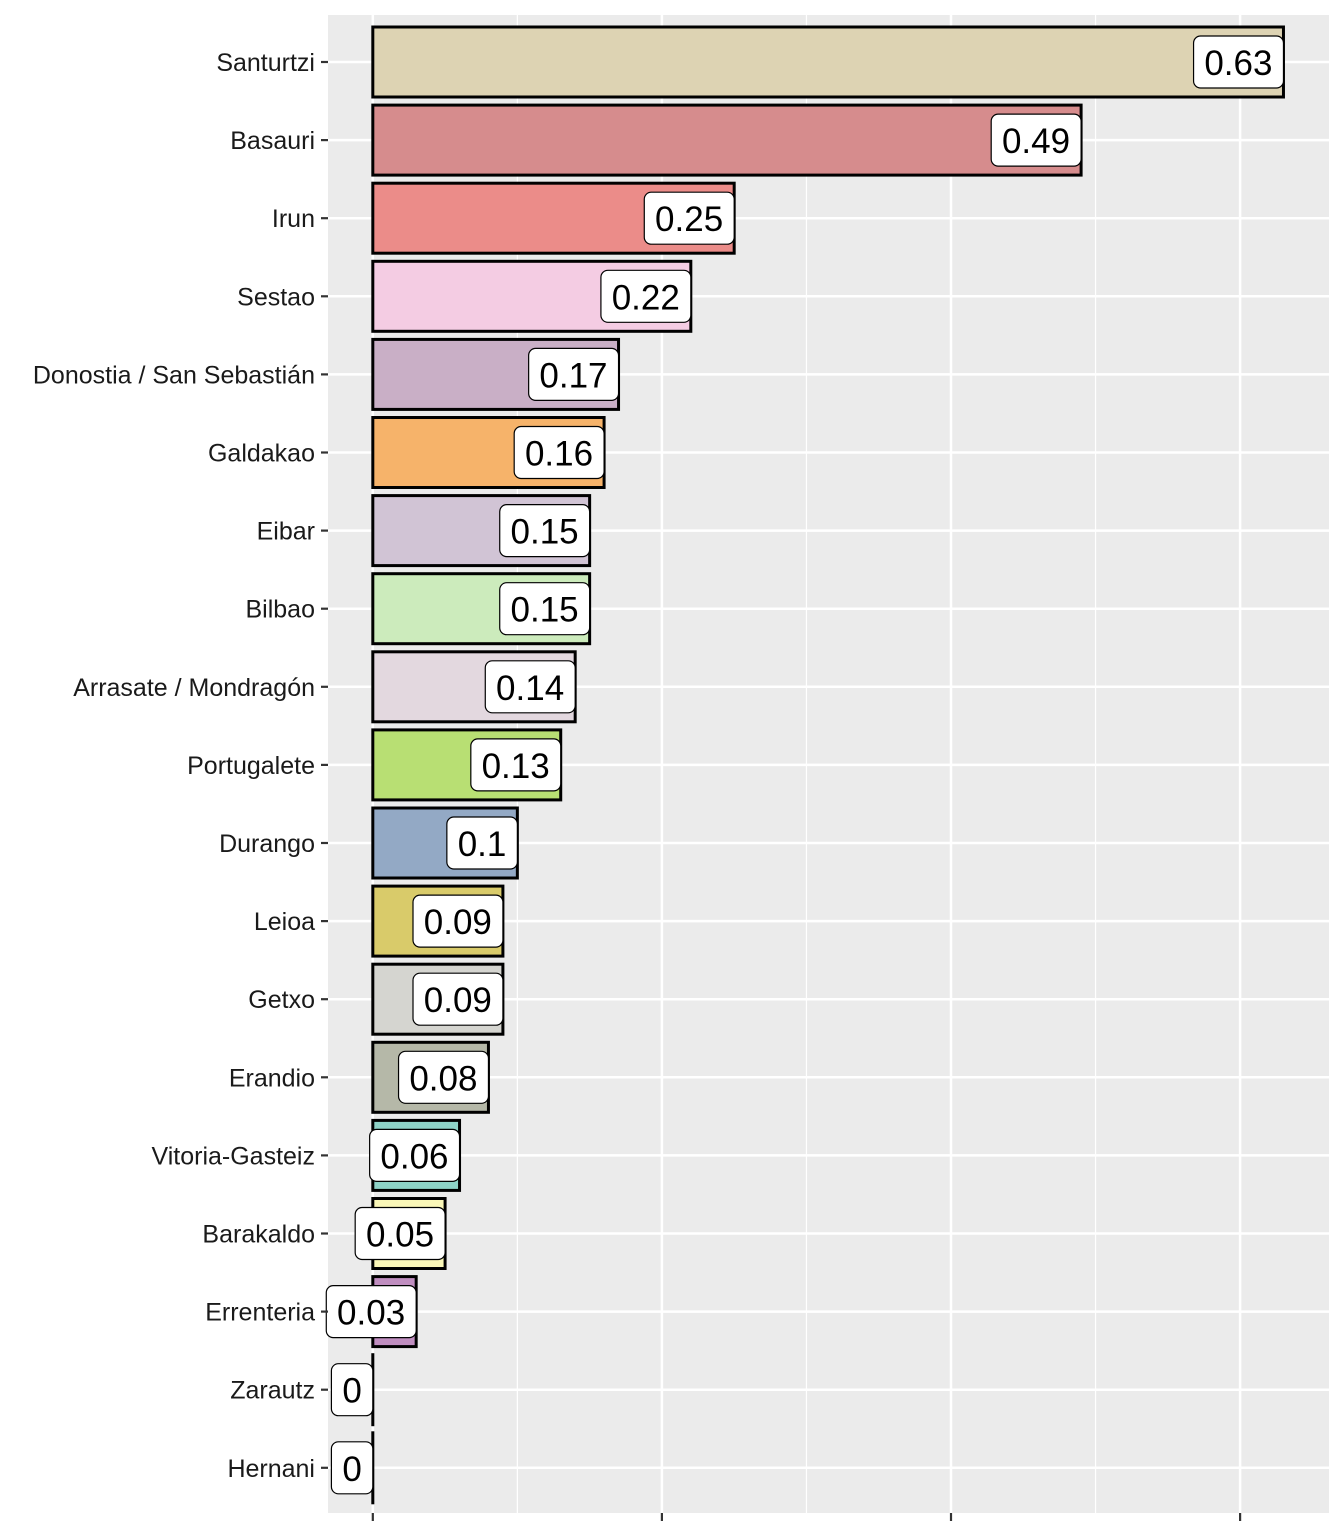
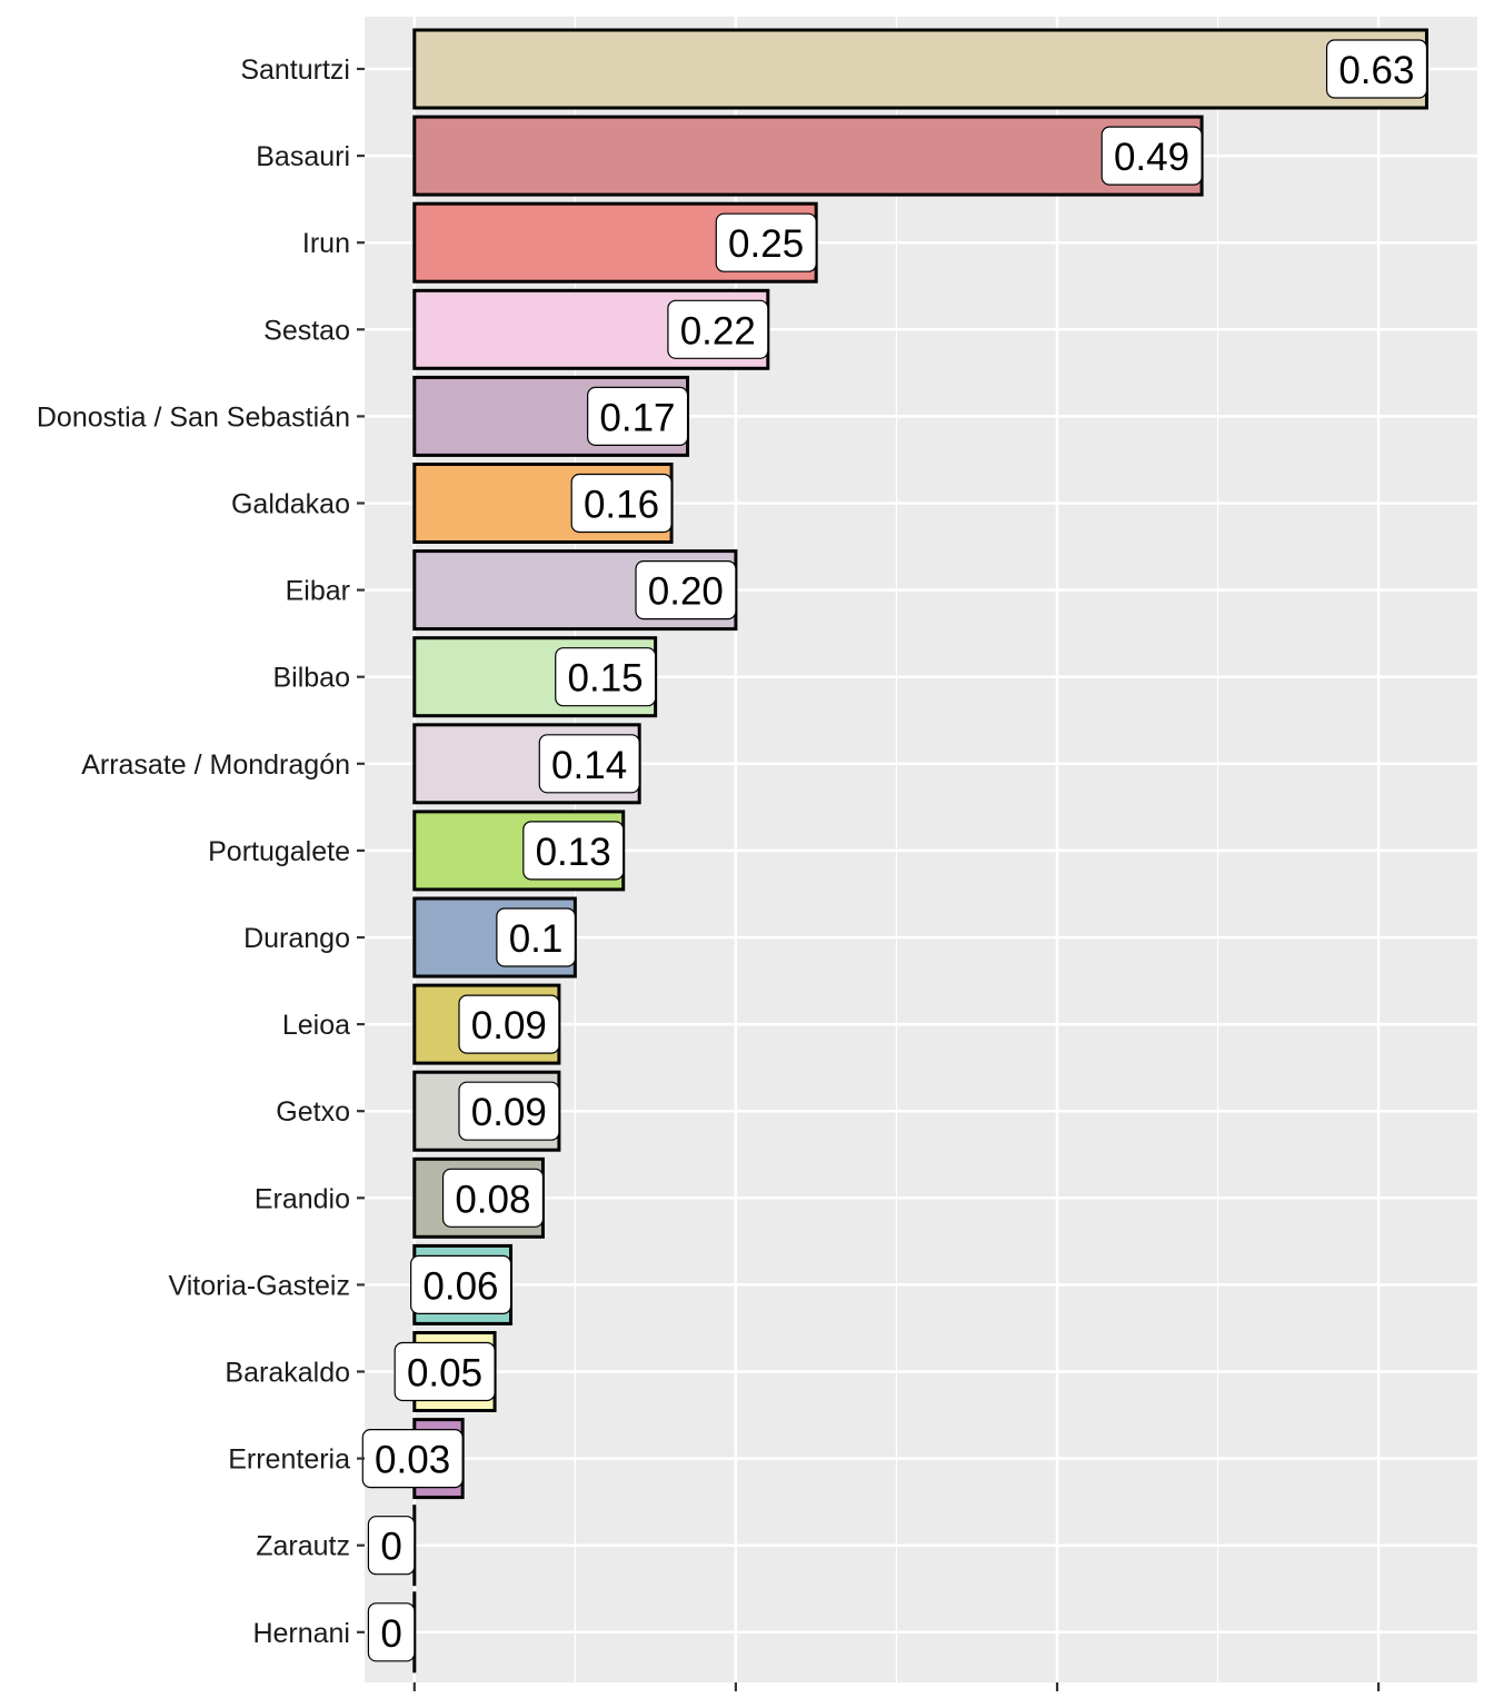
Eibar: 0.15 -> 0.20
